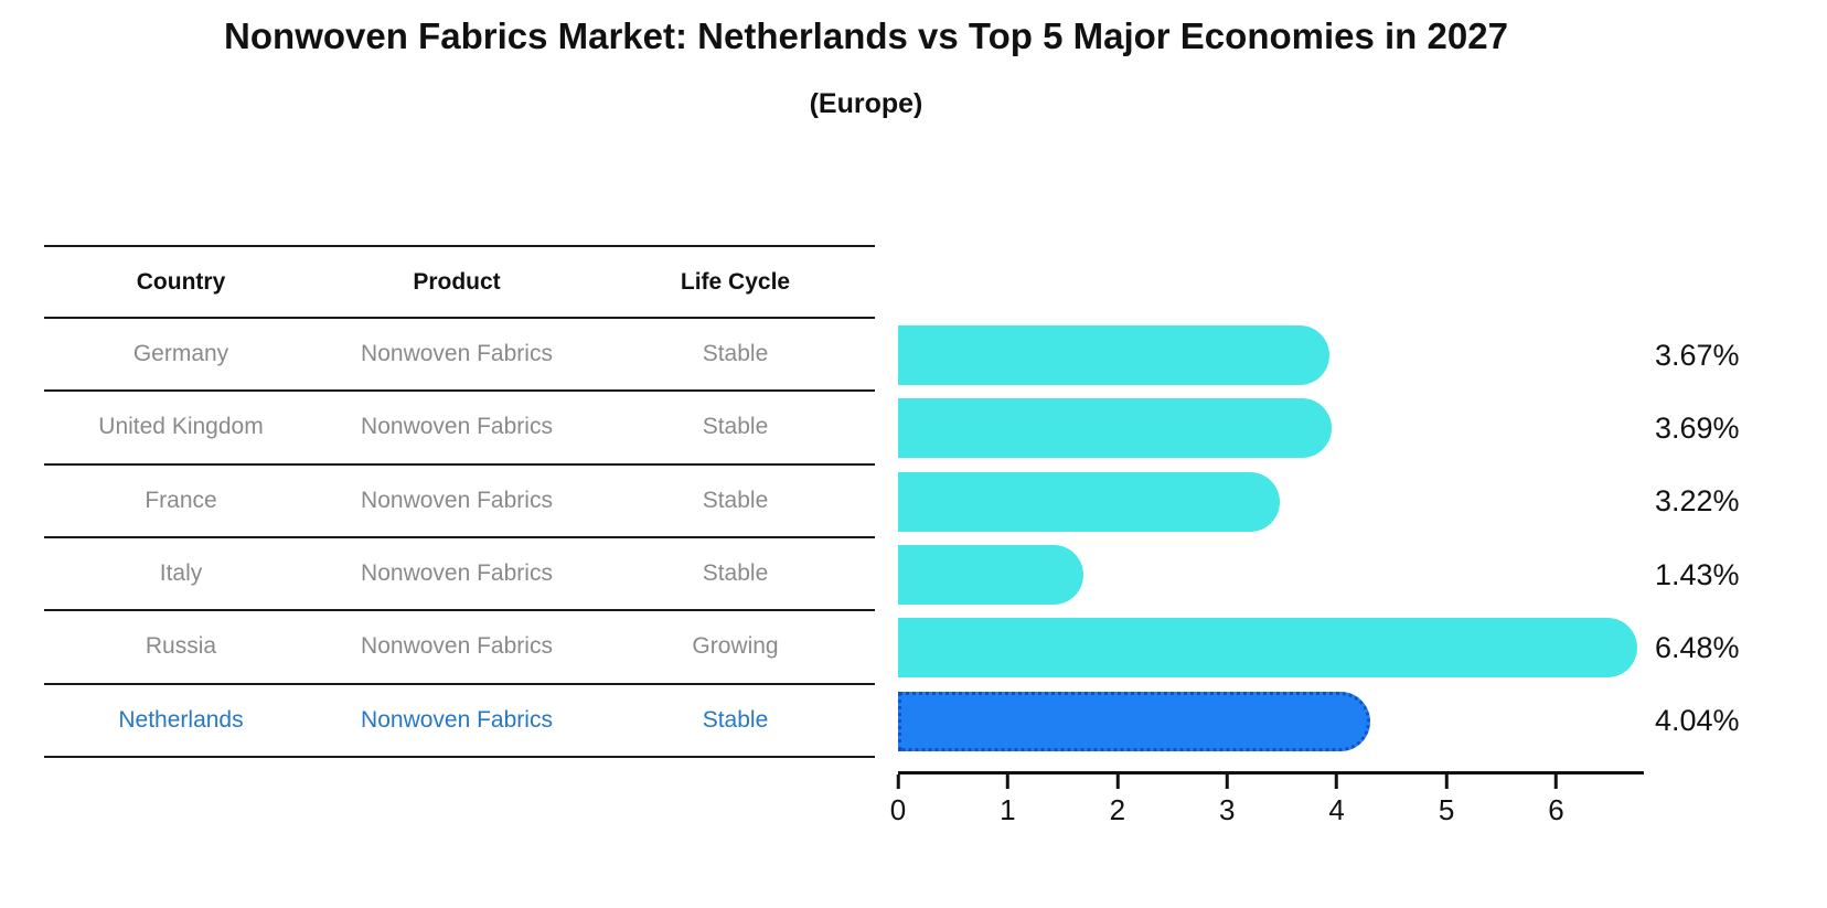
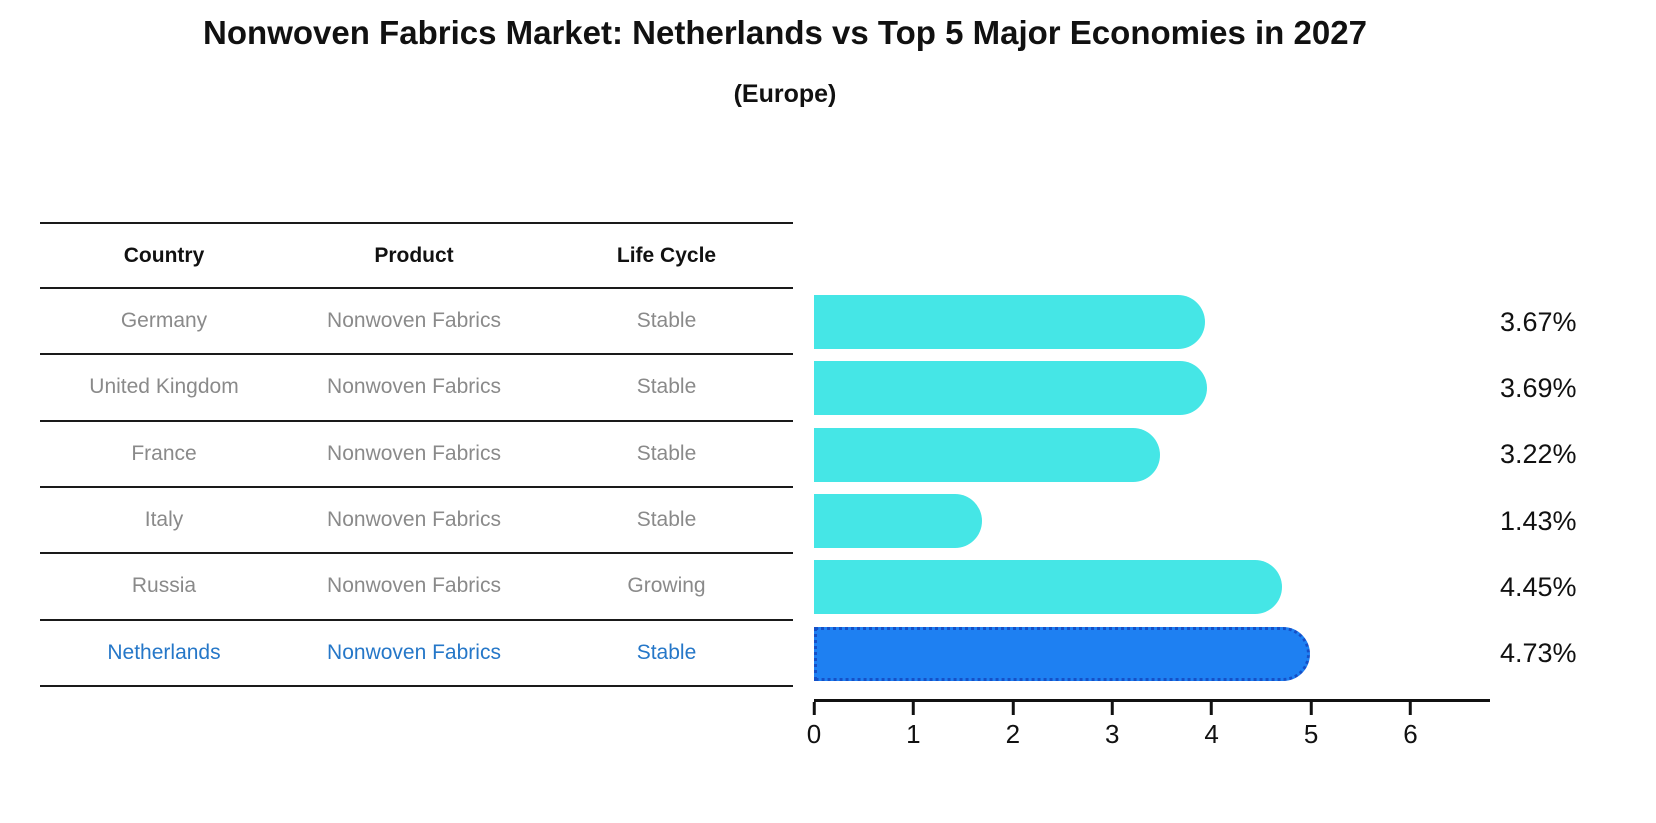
Russia: 6.48% -> 4.45%
Netherlands: 4.04% -> 4.73%
